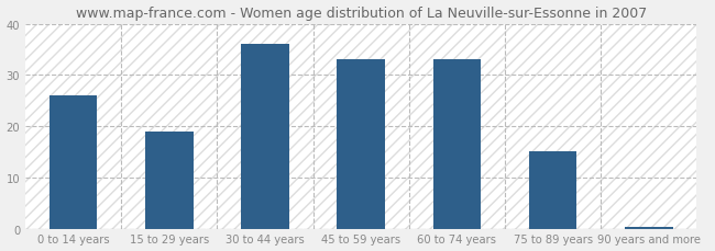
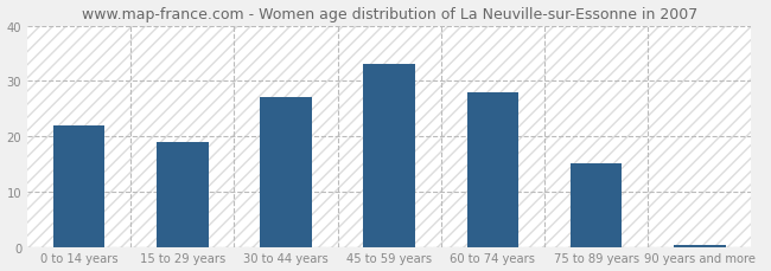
0 to 14 years: 26.0 -> 22.0
30 to 44 years: 36.0 -> 27.0
60 to 74 years: 33.0 -> 28.0
